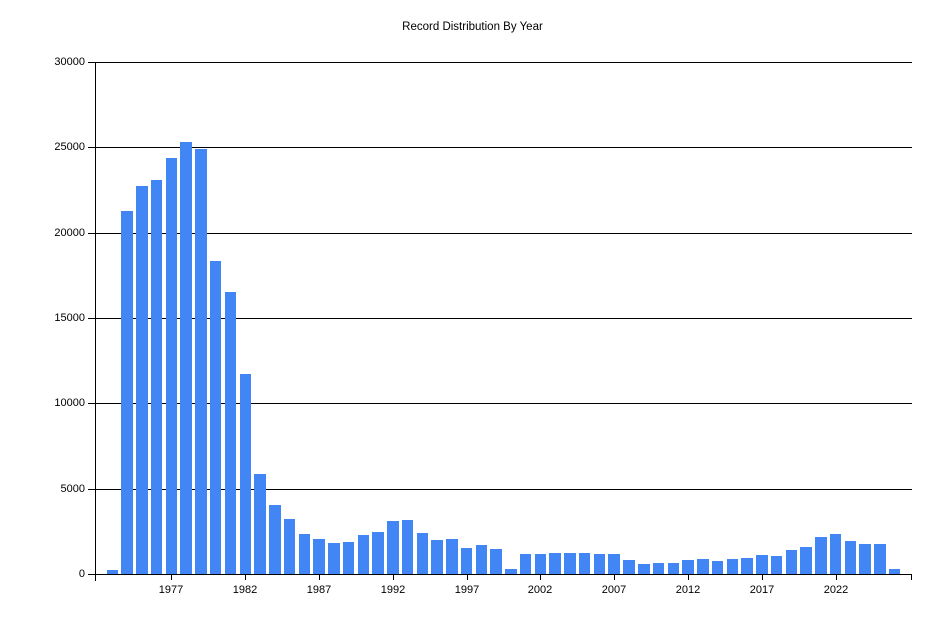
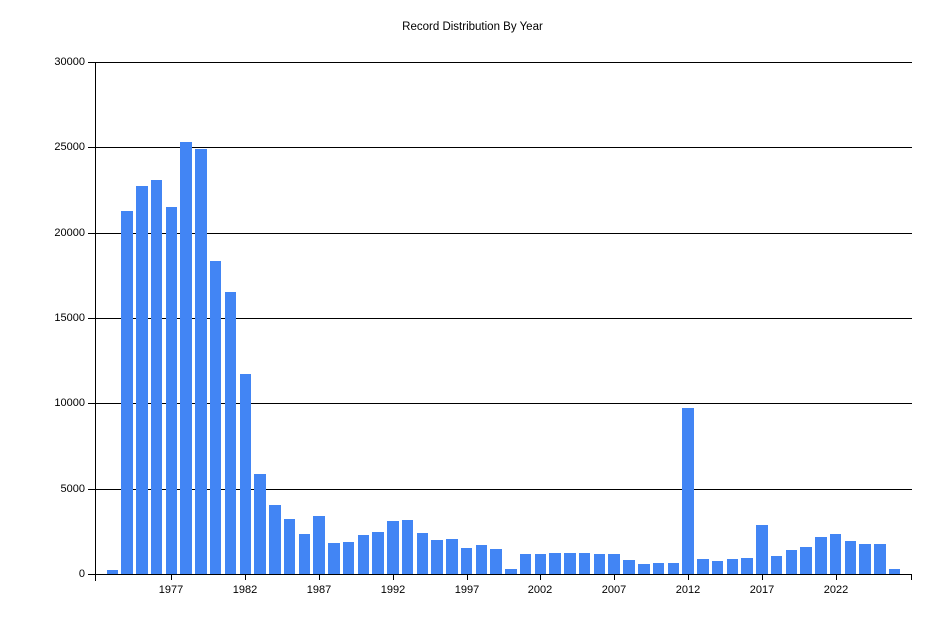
1977: 24400 -> 21500
1987: 2000 -> 3400
2012: 800 -> 9700
2017: 1100 -> 2900
